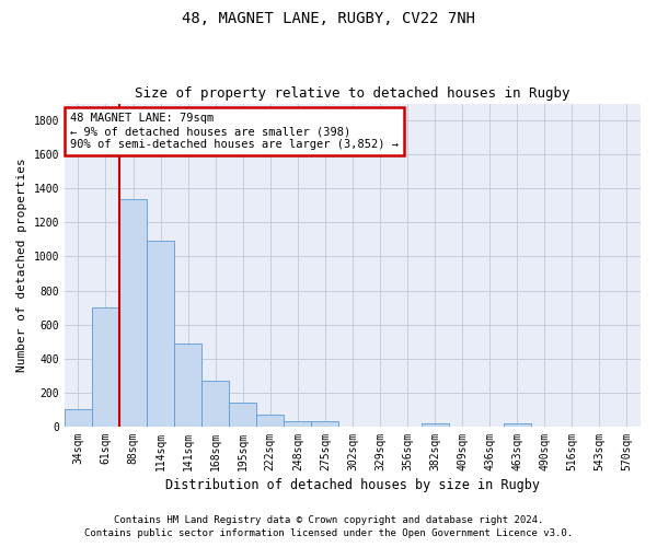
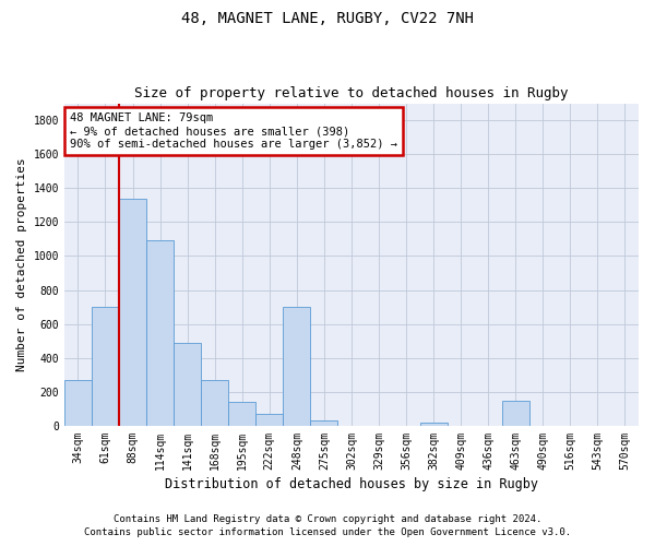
34sqm: 100 -> 270
248sqm: 40 -> 700
463sqm: 20 -> 150
